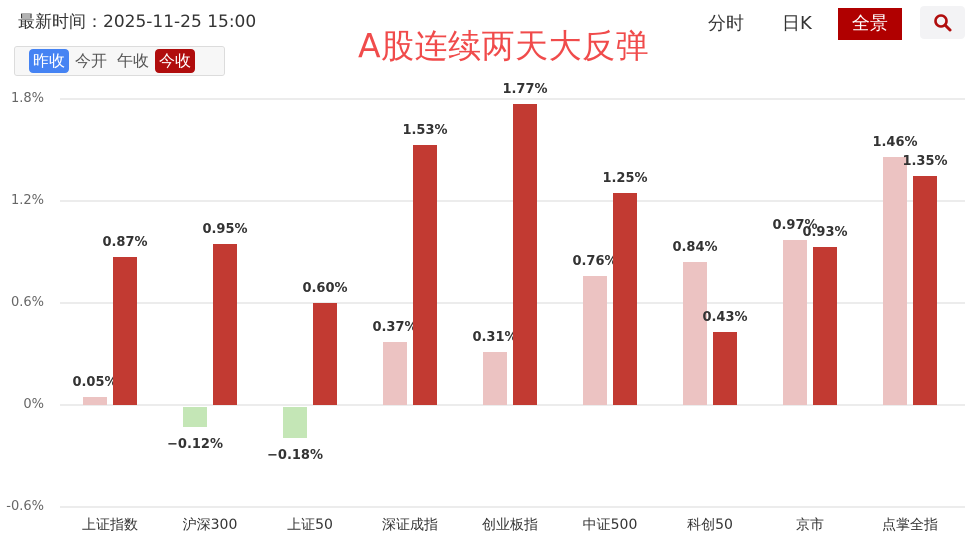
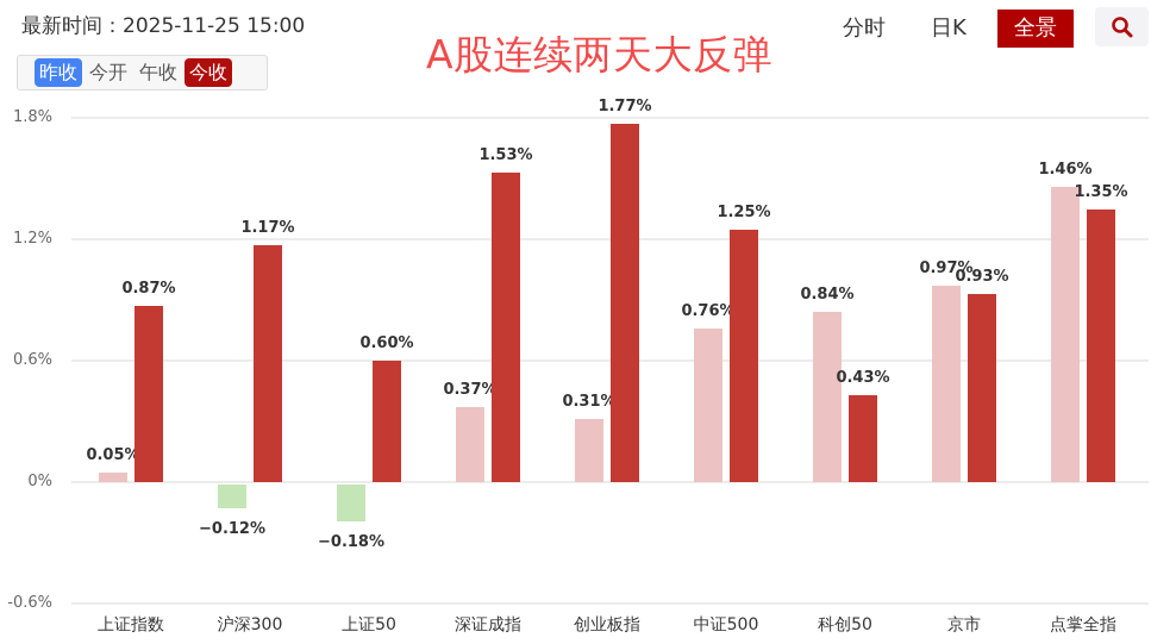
今收/沪深300: 0.95% -> 1.17%
